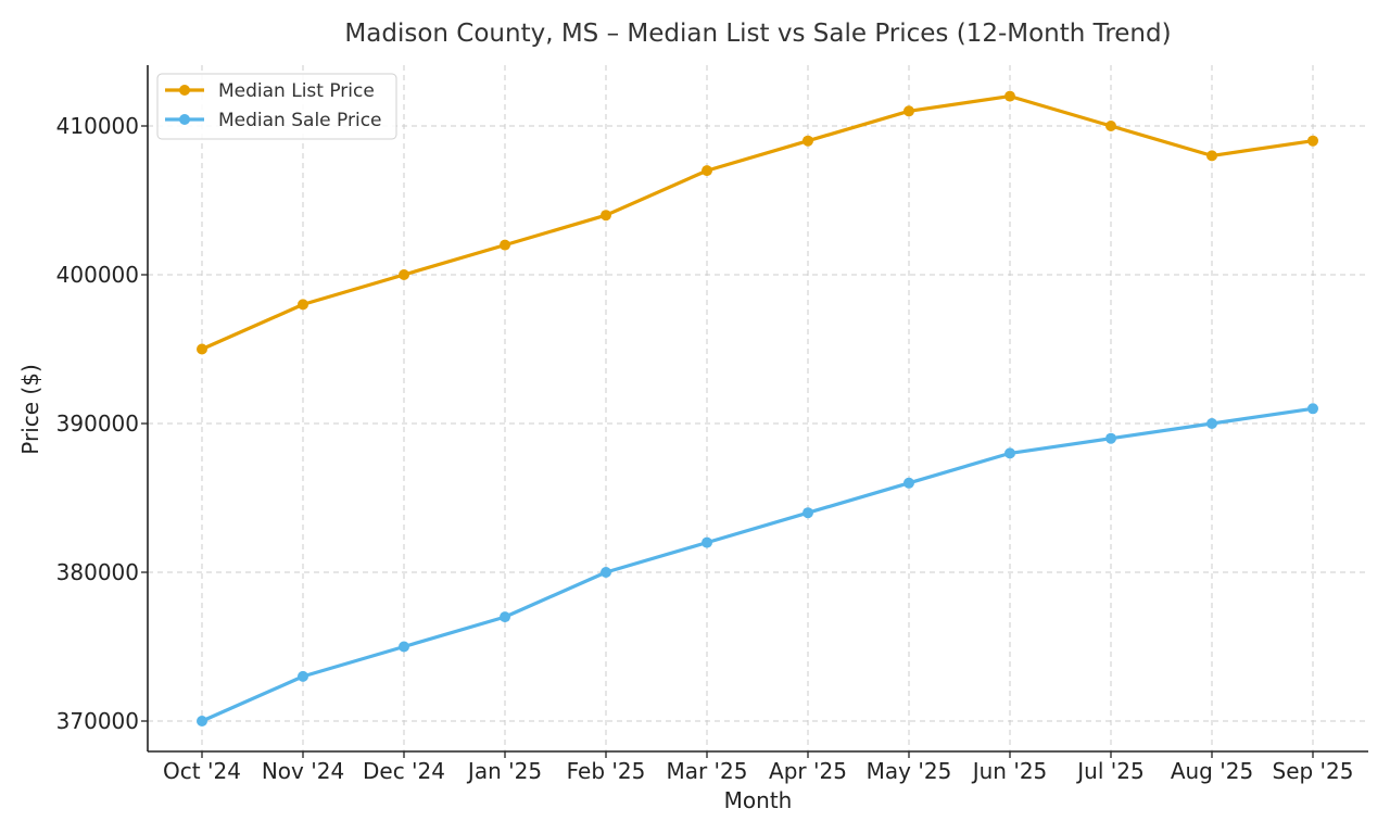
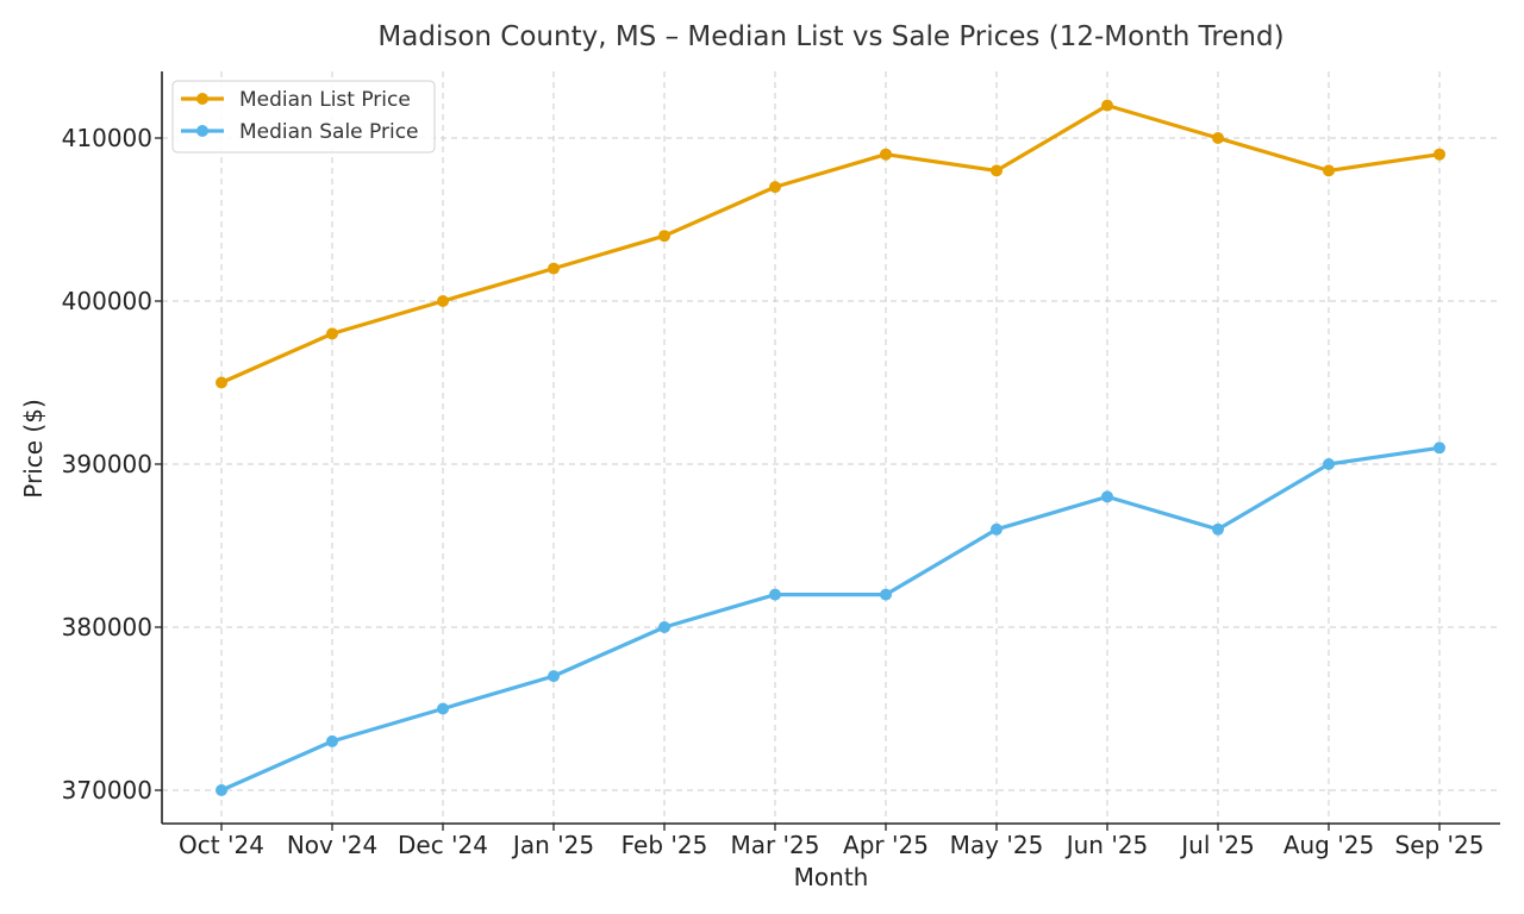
Median Sale Price/Apr '25: 384000 -> 382000
Median List Price/May '25: 411000 -> 408000
Median Sale Price/Jul '25: 389000 -> 386000
